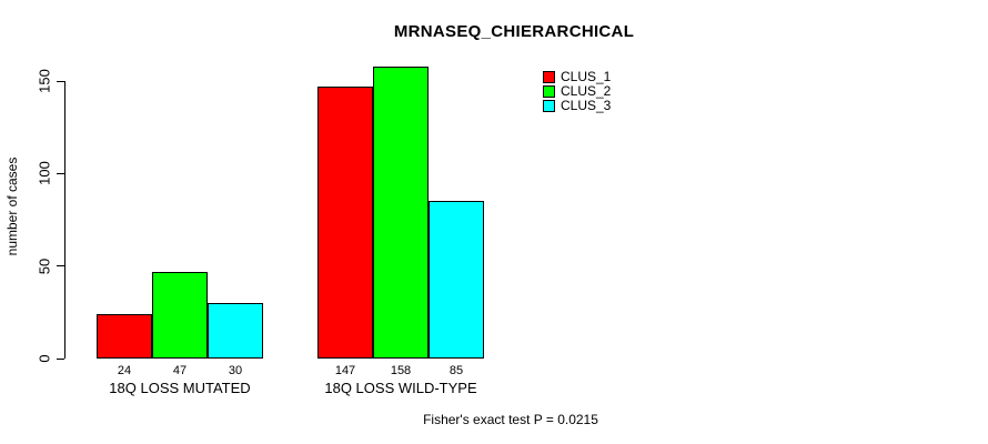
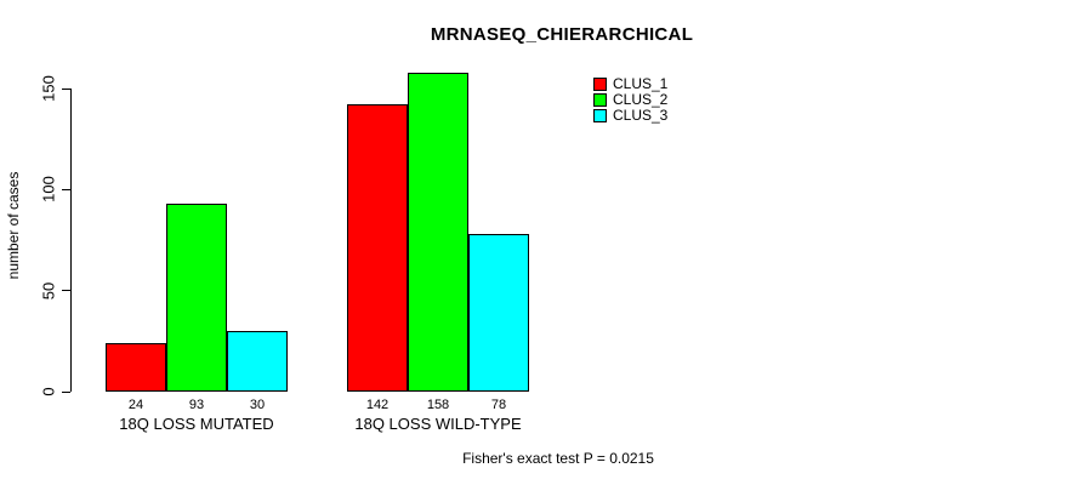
CLUS_2/18Q LOSS MUTATED: 47 -> 93
CLUS_1/18Q LOSS WILD-TYPE: 147 -> 142
CLUS_3/18Q LOSS WILD-TYPE: 85 -> 78
